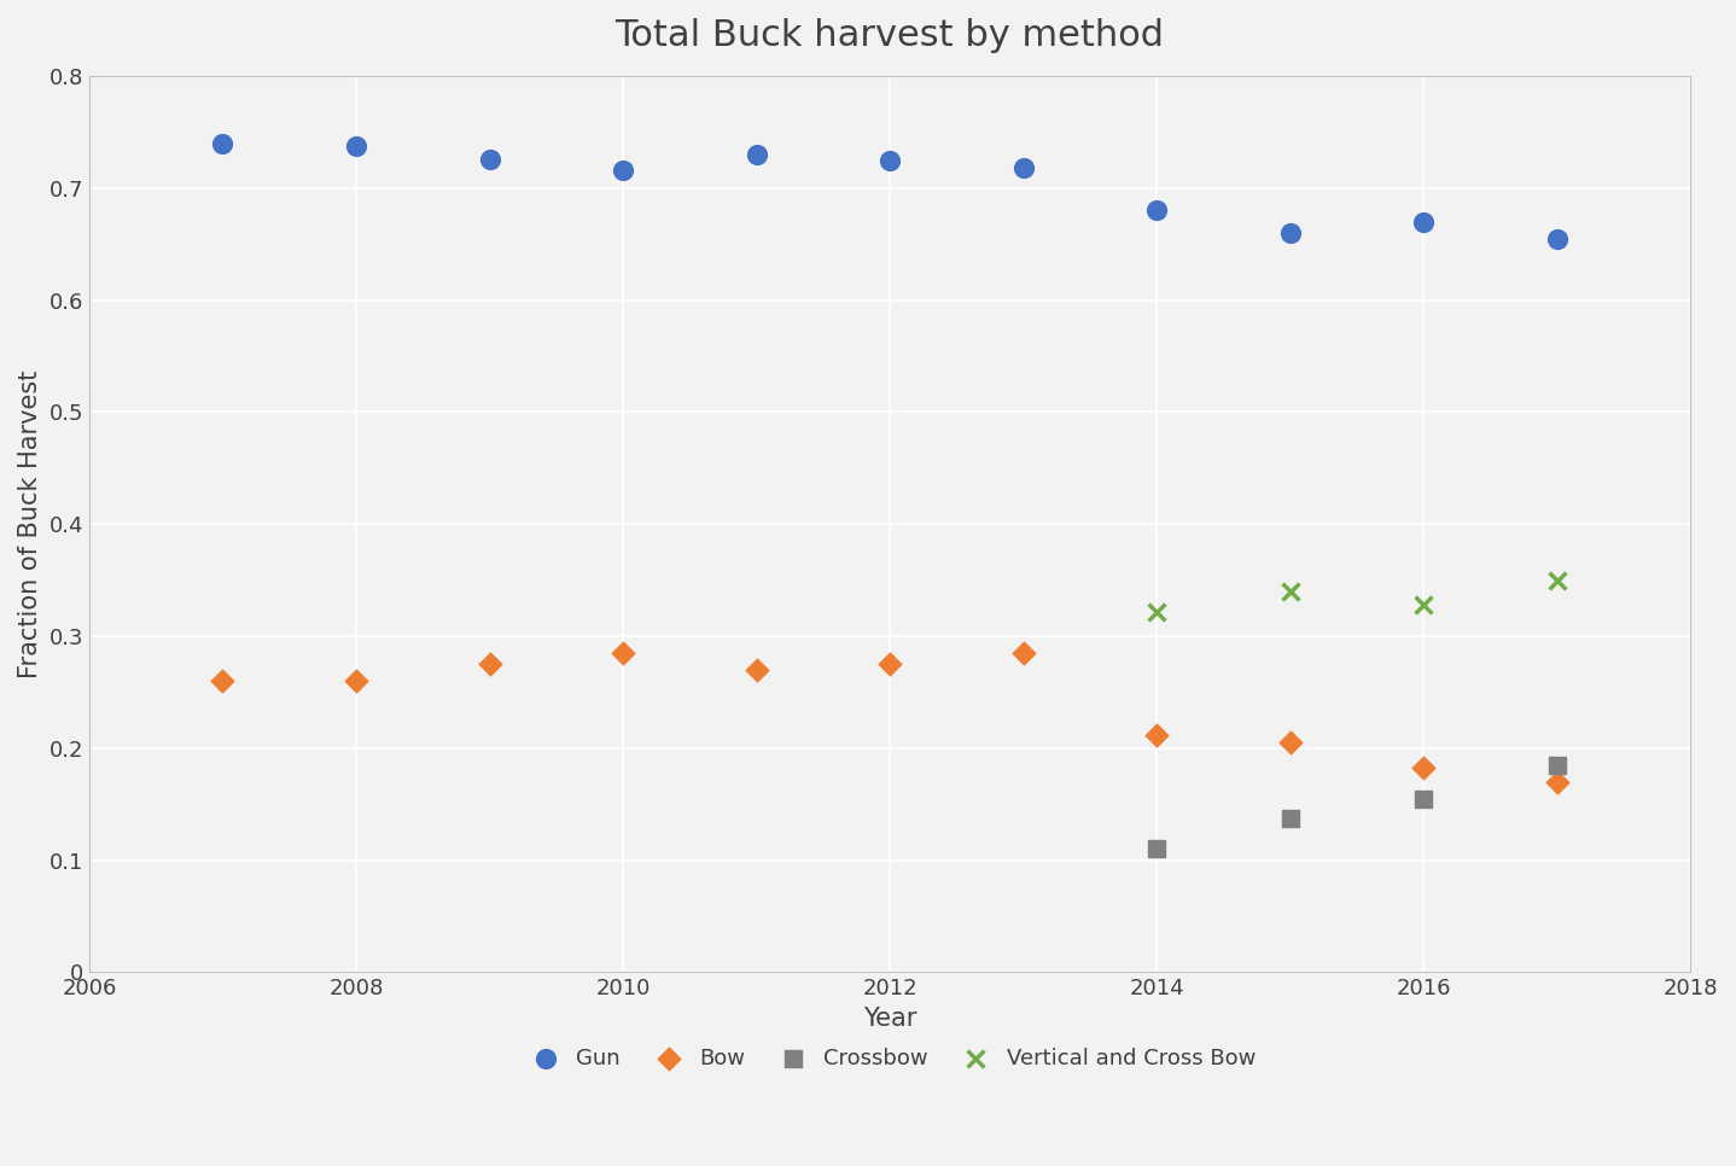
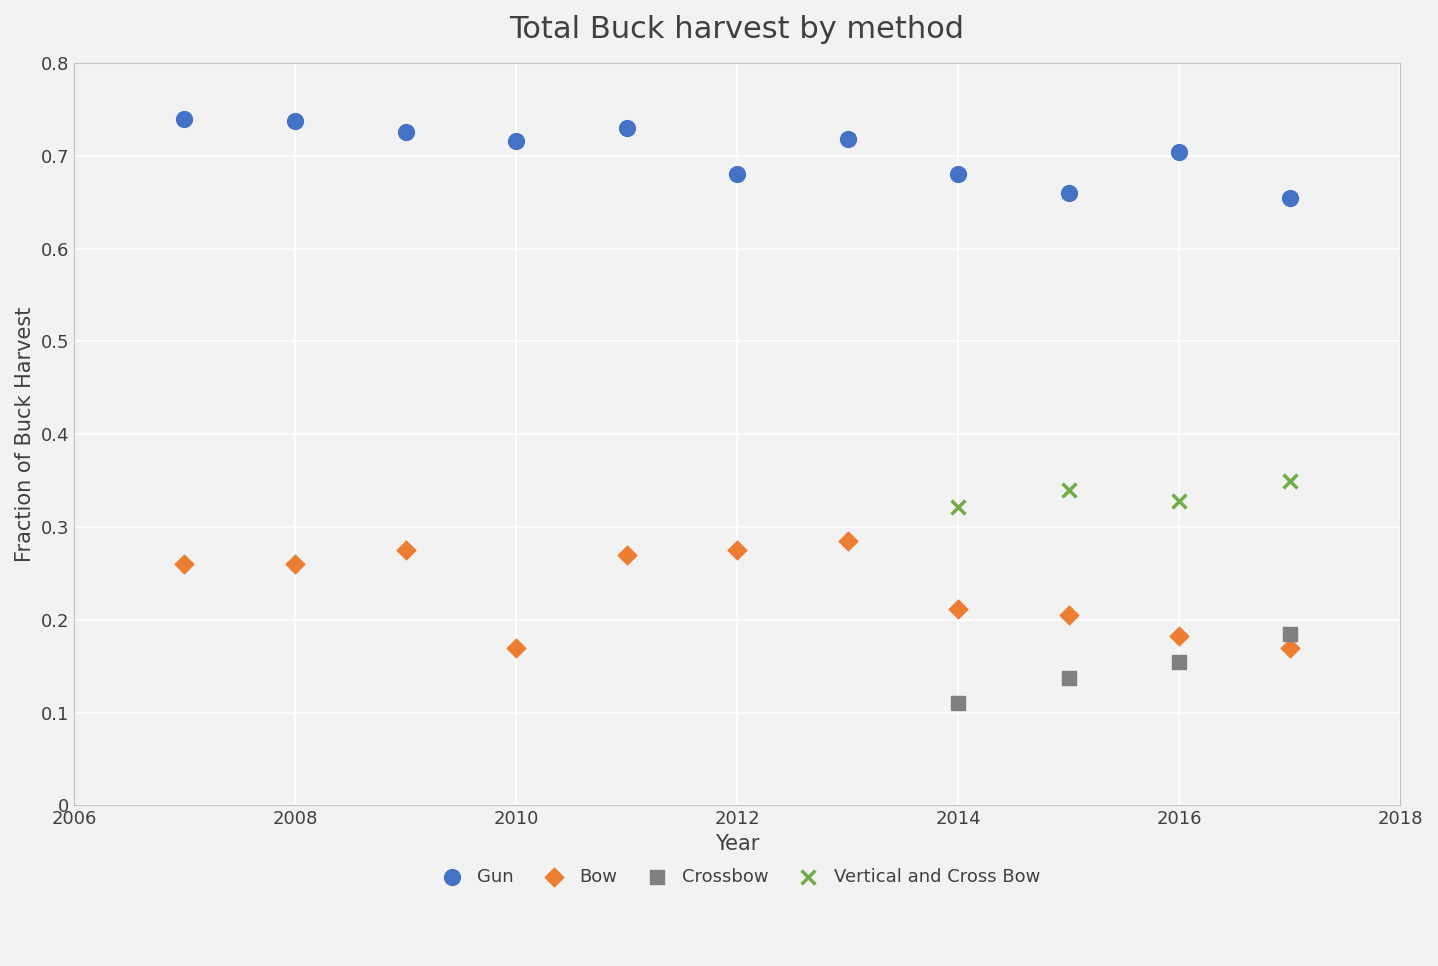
Bow/2010: 0.285 -> 0.170
Gun/2012: 0.725 -> 0.680
Gun/2016: 0.670 -> 0.704
